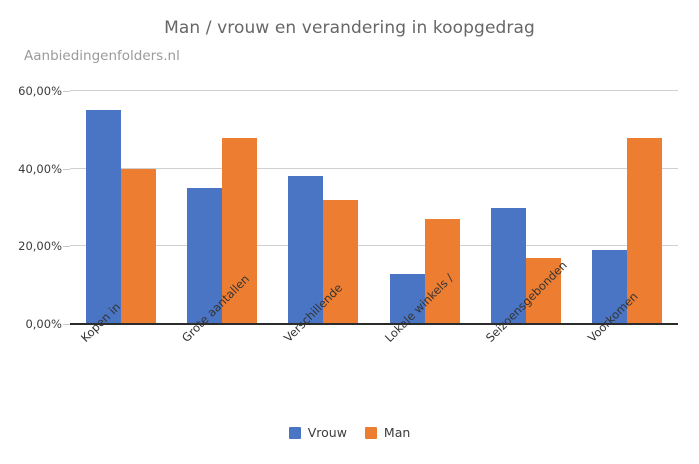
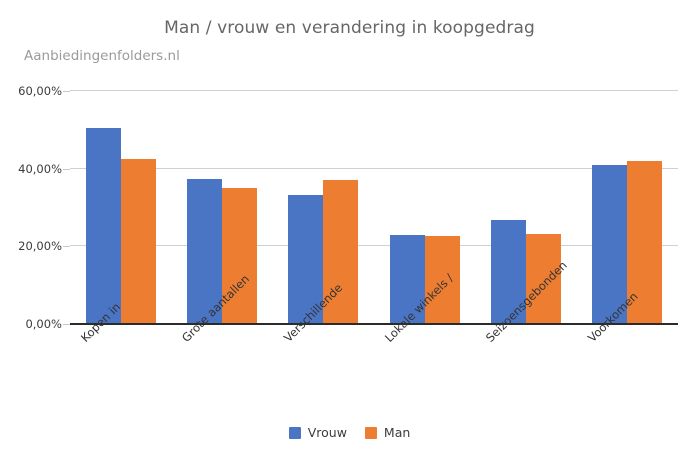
Vrouw/Kopen in: 55% -> 50%
Man/Kopen in: 40% -> 42%
Vrouw/Grote aantallen: 35% -> 37%
Man/Grote aantallen: 48% -> 35%
Vrouw/Verschillende: 38% -> 33%
Man/Verschillende: 32% -> 37%
Vrouw/Lokale winkels /: 13% -> 23%
Man/Lokale winkels /: 27% -> 23%
Vrouw/Seizoensgebonden: 30% -> 27%
Man/Seizoensgebonden: 17% -> 23%
Vrouw/Voorkomen: 19% -> 41%
Man/Voorkomen: 48% -> 42%
